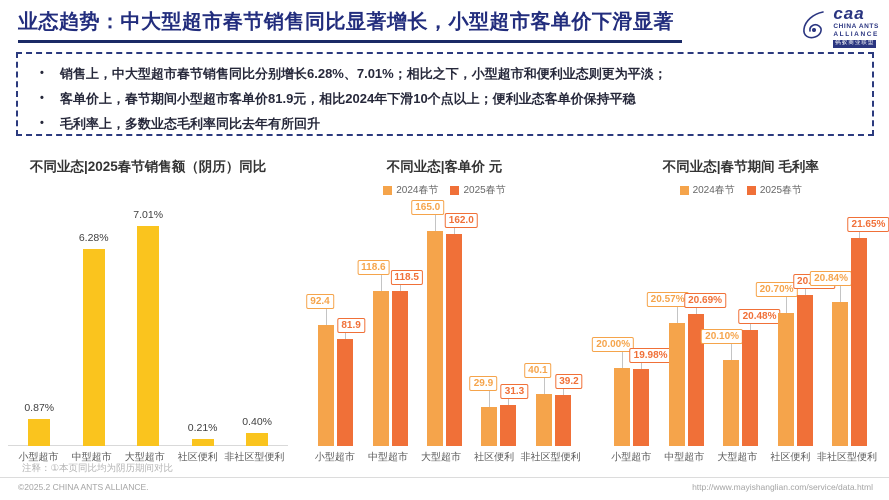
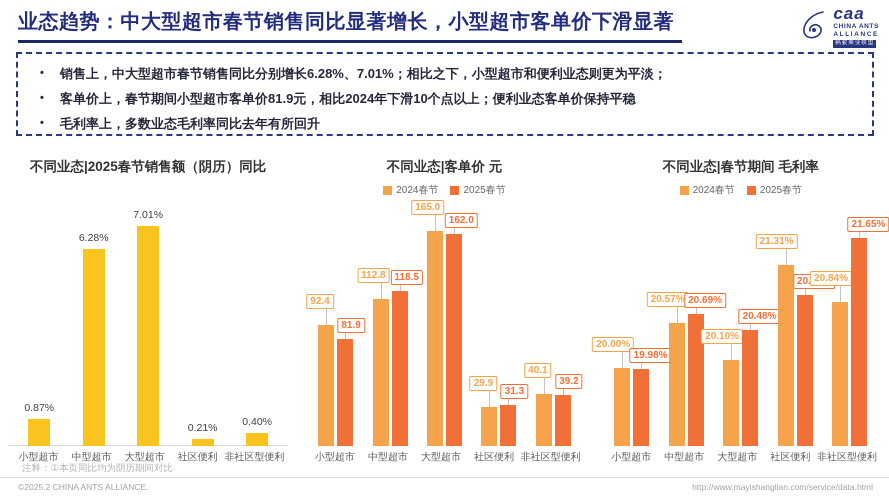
不同业态|客单价 元/2024春节/中型超市: 118.6 -> 112.8
不同业态|春节期间 毛利率/2024春节/社区便利: 20.70% -> 21.31%
